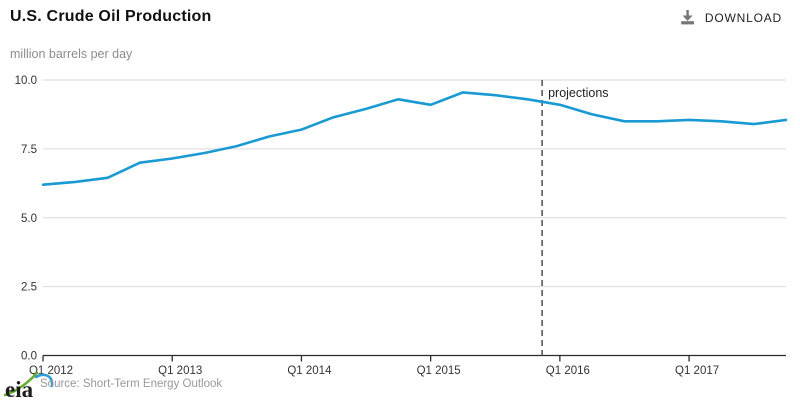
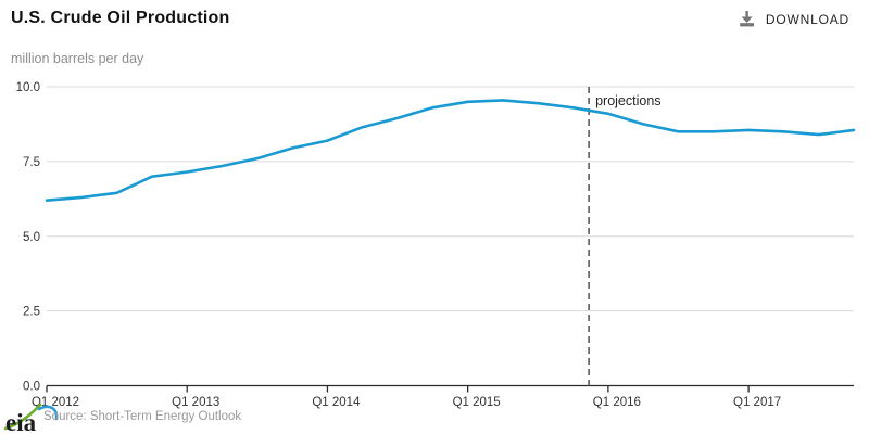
Q1 2015: 9.1 -> 9.5
